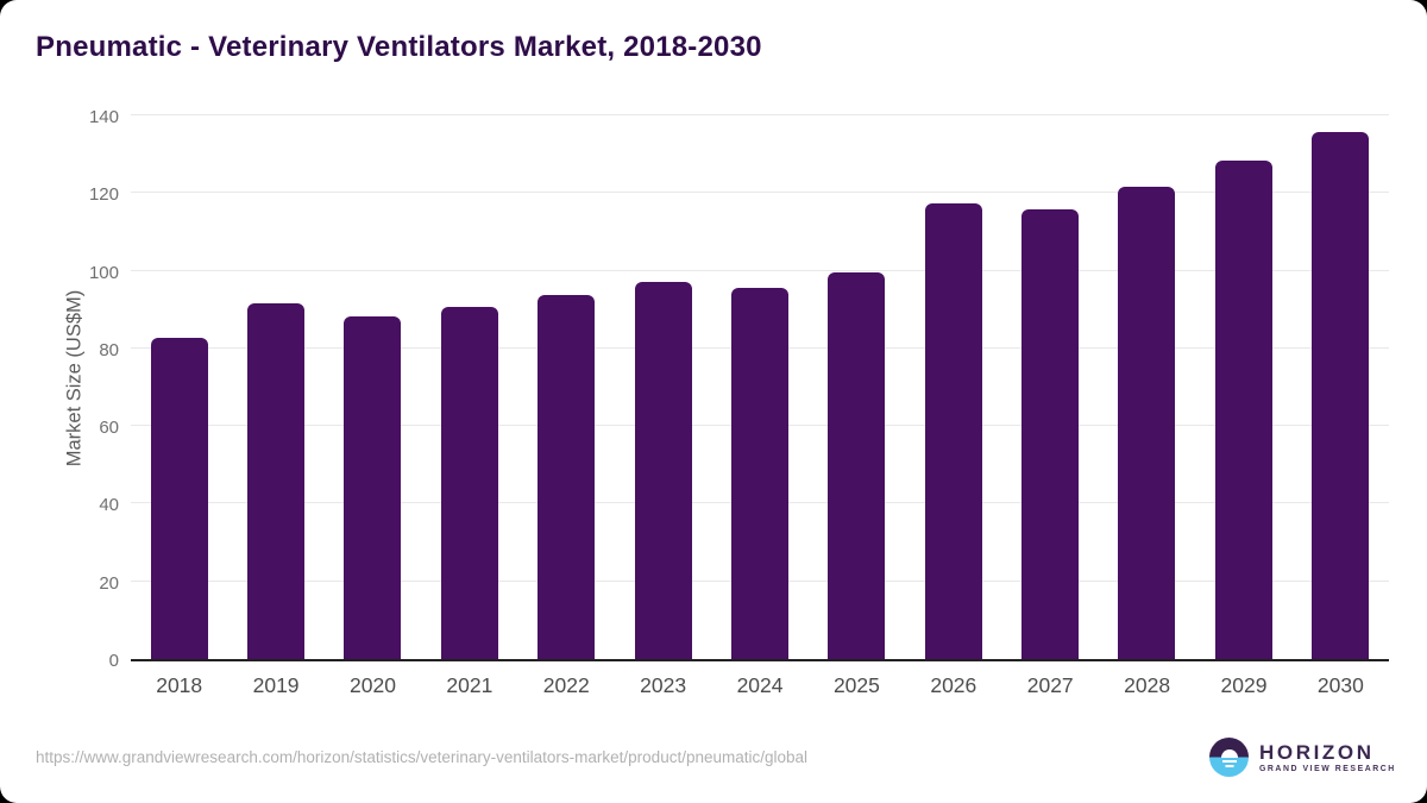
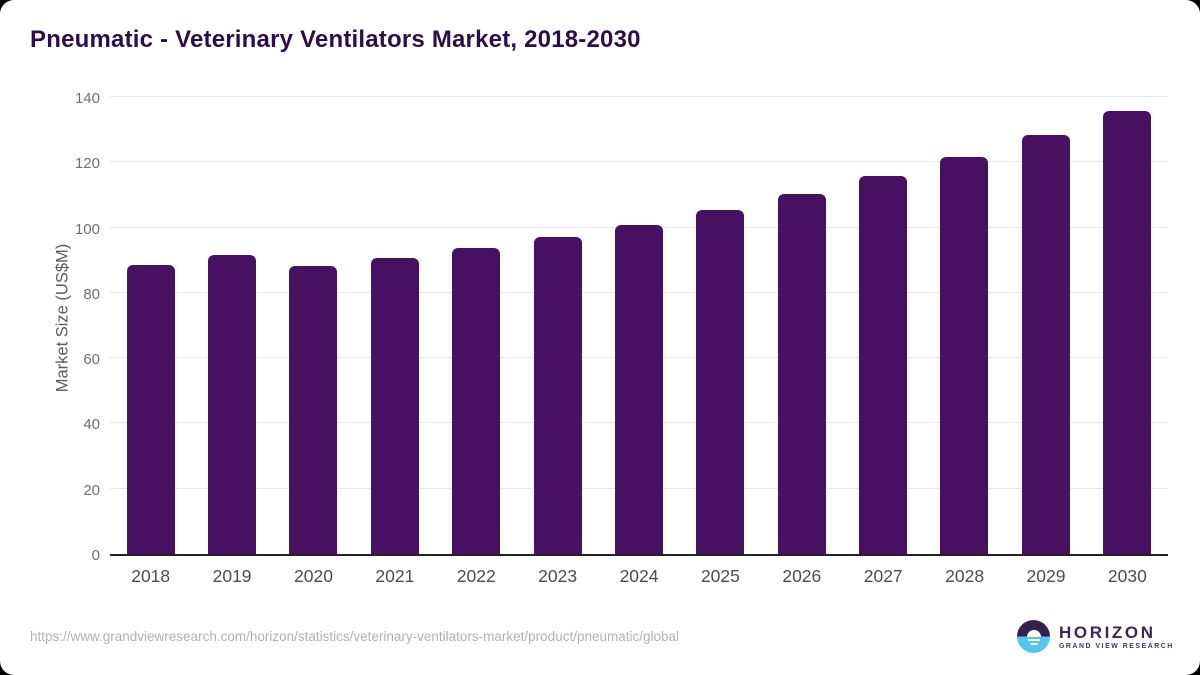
2018: 83 -> 89
2024: 96 -> 101
2025: 100 -> 106
2026: 118 -> 111
